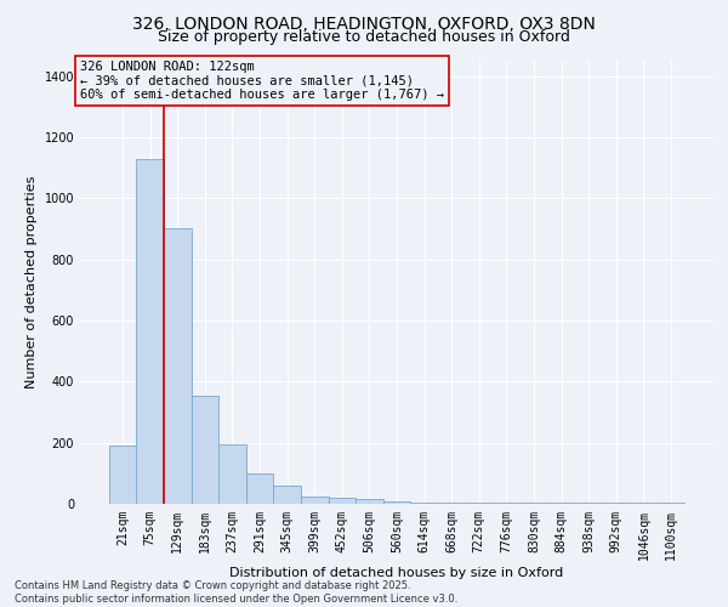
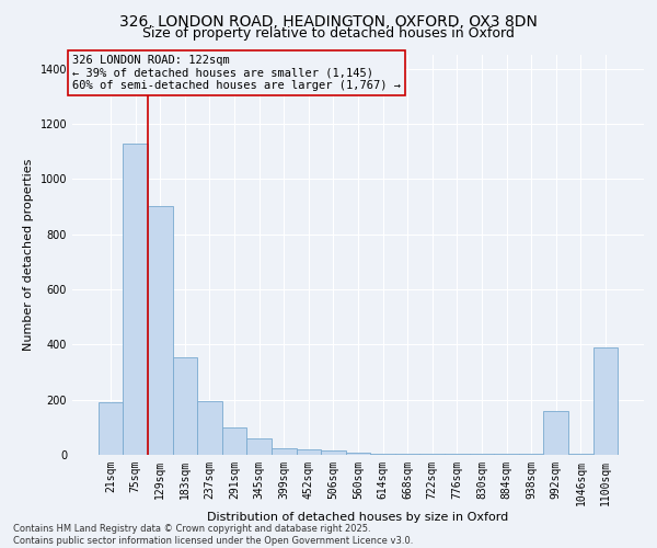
992sqm: 2 -> 160
1100sqm: 5 -> 390
